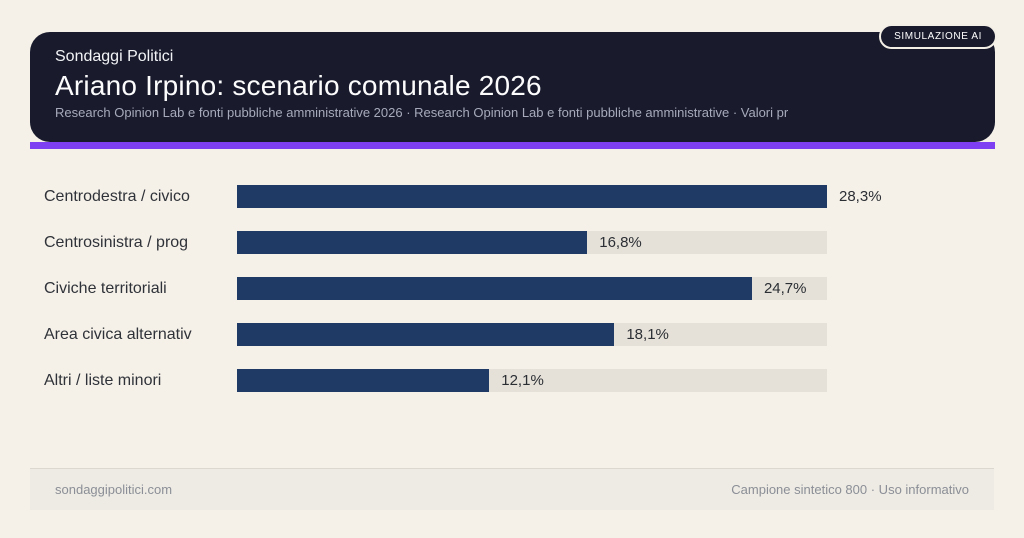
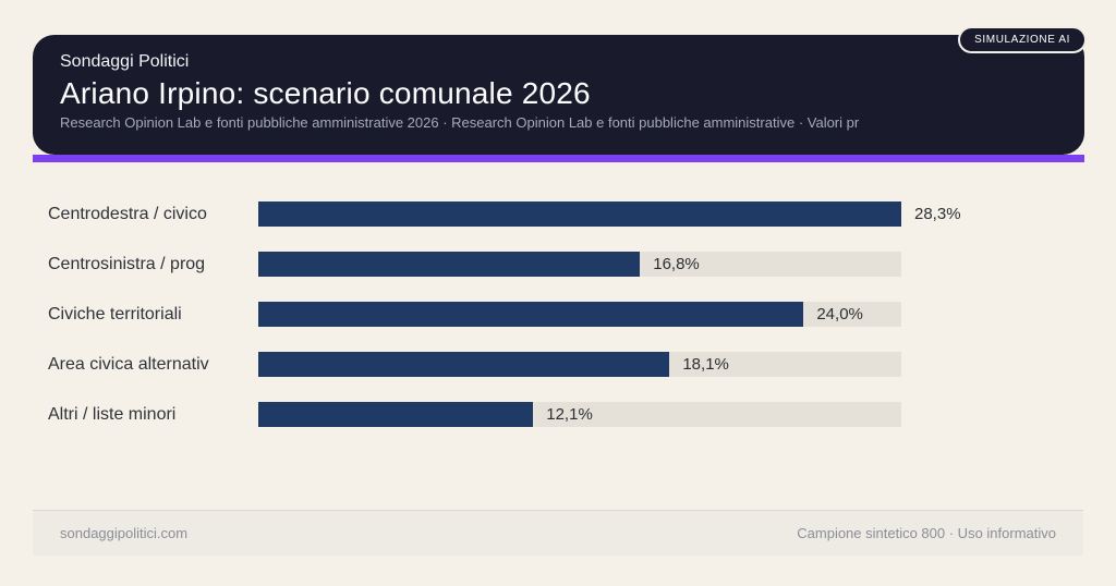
Civiche territoriali: 24,7% -> 24,0%
